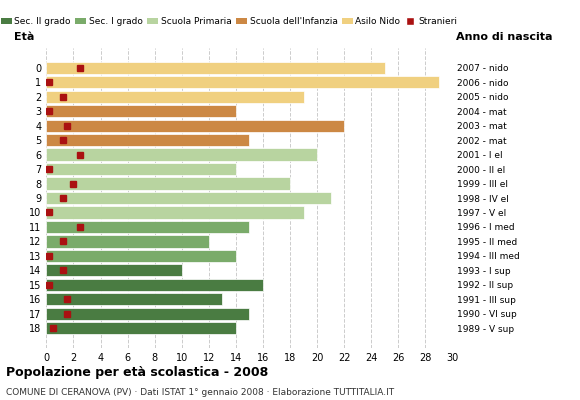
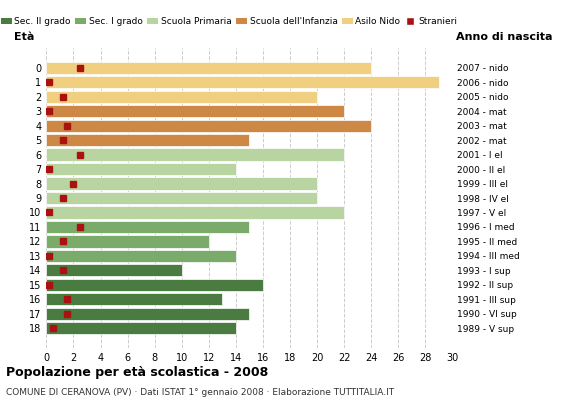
0: 25 -> 24
2: 19 -> 20
3: 14 -> 22
4: 22 -> 24
6: 20 -> 22
8: 18 -> 20
9: 21 -> 20
10: 19 -> 22
